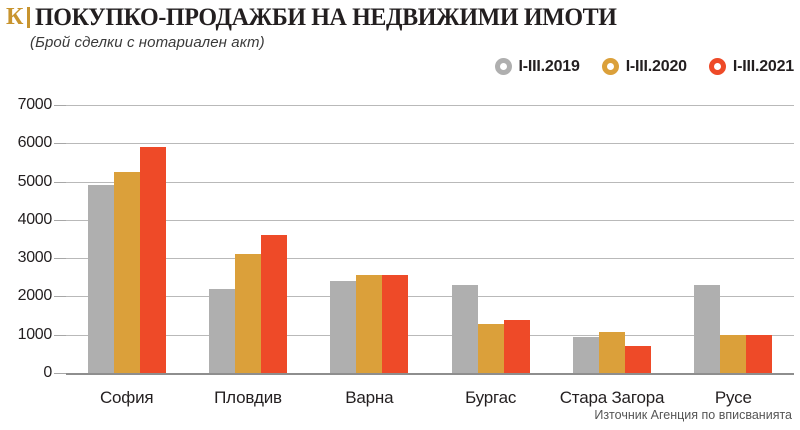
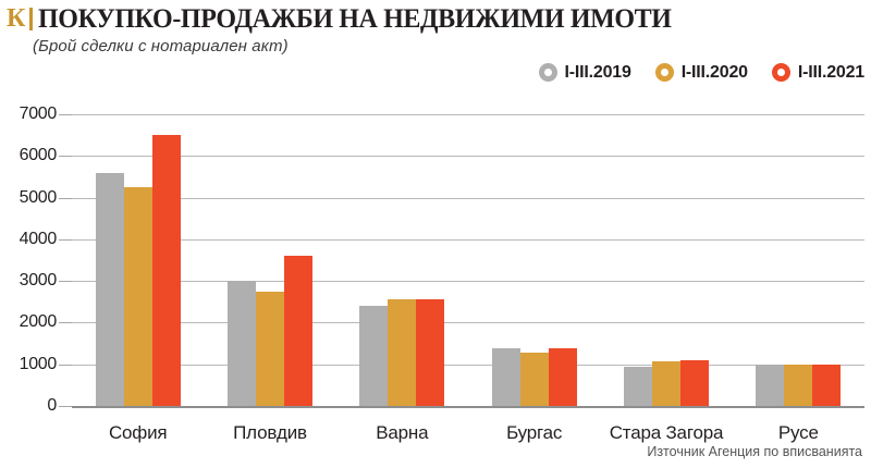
I-III.2019/София: 4900 -> 5600
I-III.2021/София: 5900 -> 6500
I-III.2019/Пловдив: 2200 -> 3000
I-III.2020/Пловдив: 3100 -> 2700
I-III.2019/Бургас: 2300 -> 1400
I-III.2021/Стара Загора: 700 -> 1100
I-III.2019/Русе: 2300 -> 1000
